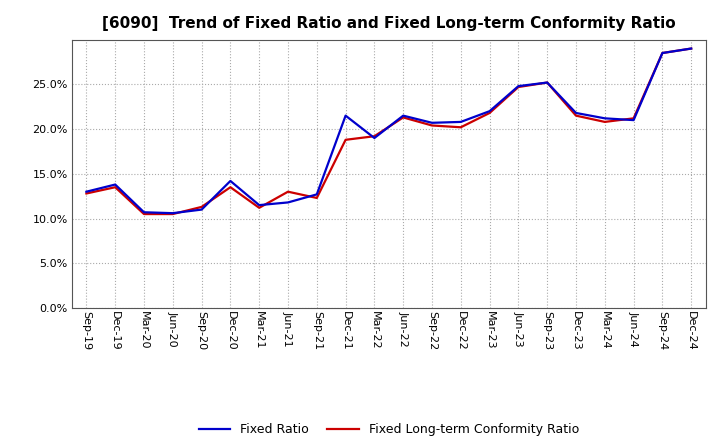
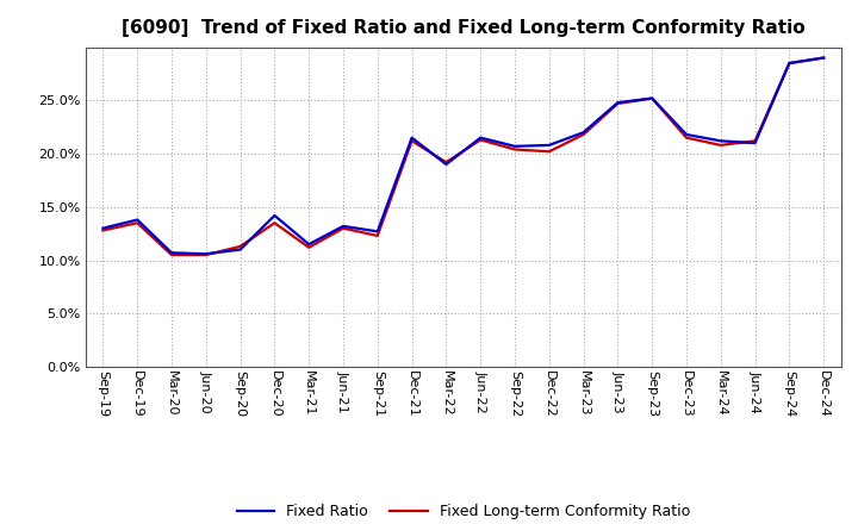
Fixed Ratio/Jun-21: 11.8% -> 13.2%
Fixed Long-term Conformity Ratio/Dec-21: 18.8% -> 21.2%
